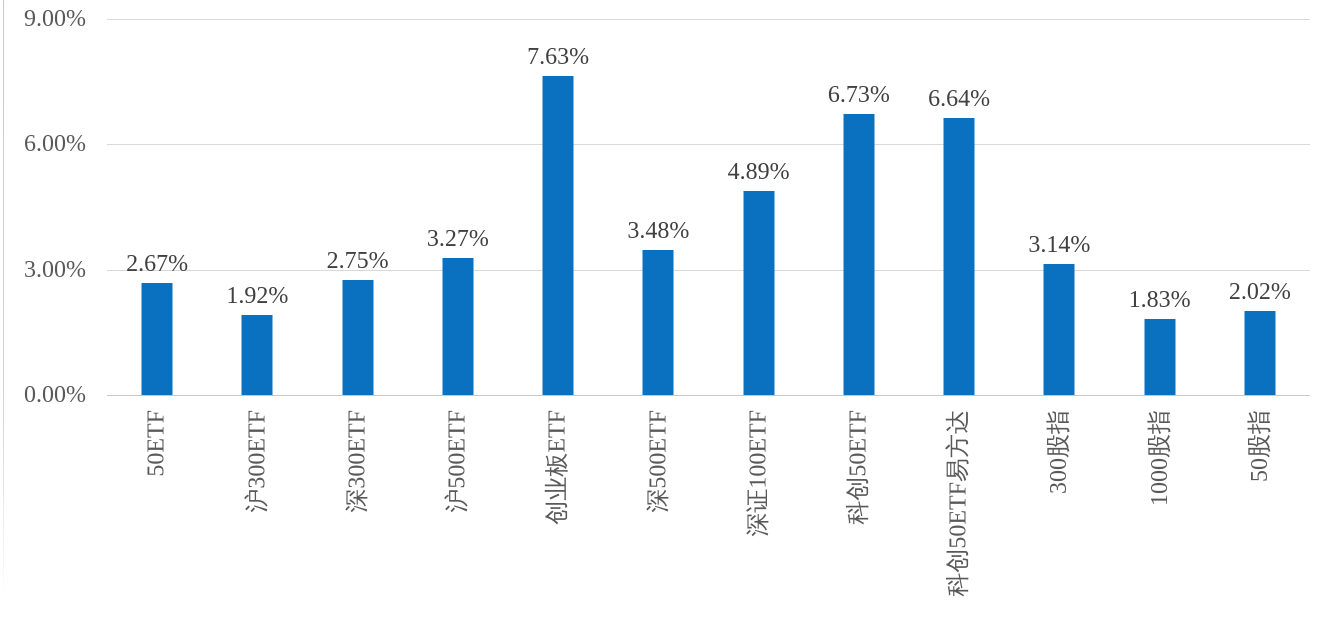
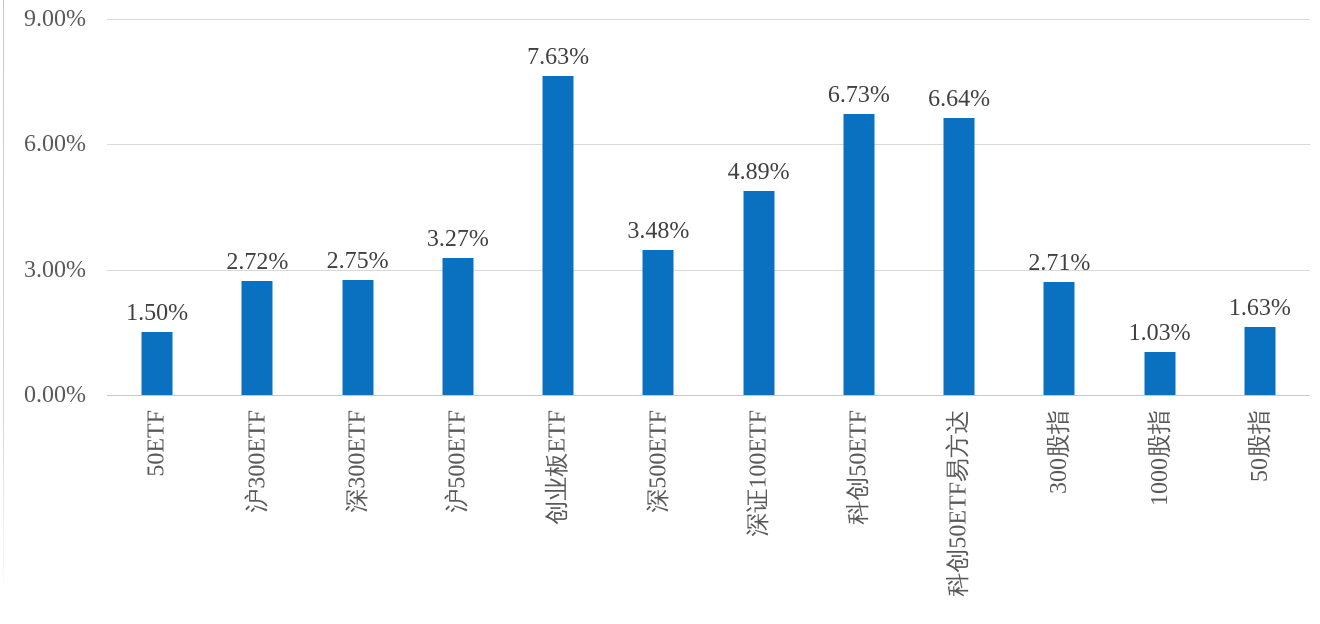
50ETF: 2.67% -> 1.50%
沪300ETF: 1.92% -> 2.72%
300股指: 3.14% -> 2.71%
1000股指: 1.83% -> 1.03%
50股指: 2.02% -> 1.63%
